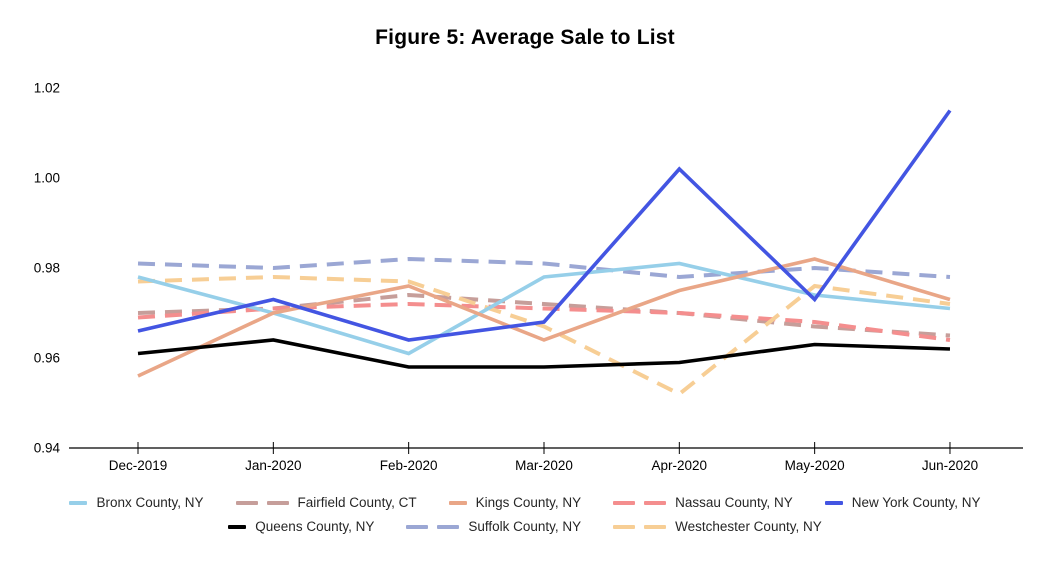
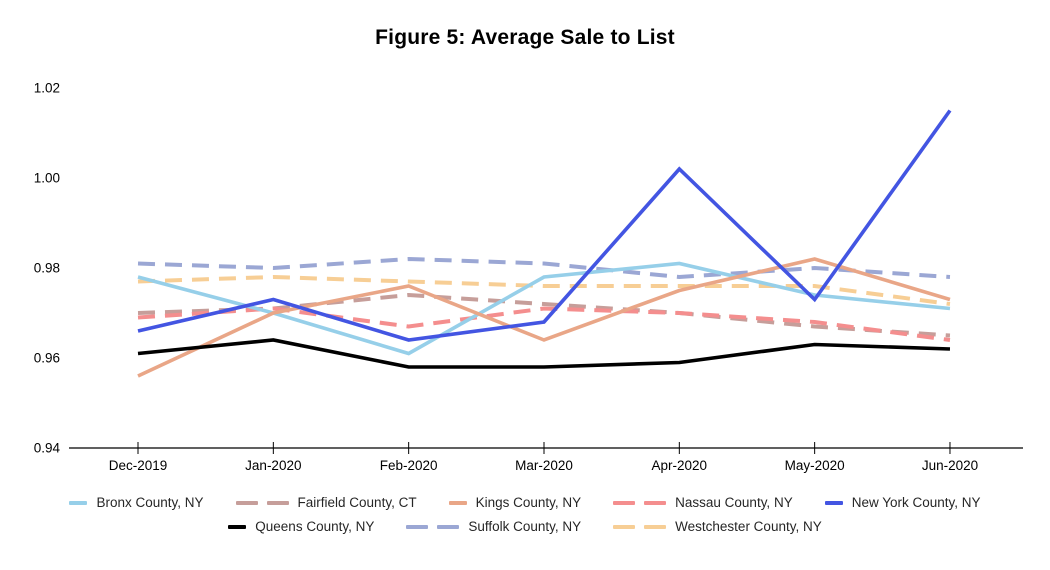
Nassau County, NY/Feb-2020: 0.972 -> 0.967
Westchester County, NY/Mar-2020: 0.967 -> 0.976
Westchester County, NY/Apr-2020: 0.952 -> 0.976
